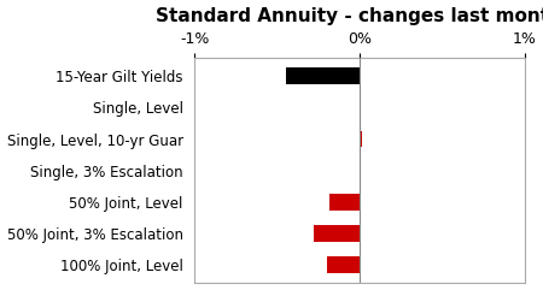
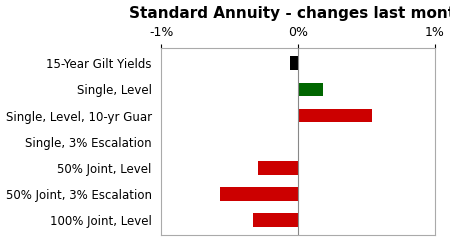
15-Year Gilt Yields: -0.45% -> -0.06%
Single, Level: 0.01% -> 0.18%
Single, Level, 10-yr Guar: 0.02% -> 0.54%
50% Joint, Level: -0.18% -> -0.29%
50% Joint, 3% Escalation: -0.28% -> -0.57%
100% Joint, Level: -0.20% -> -0.33%
